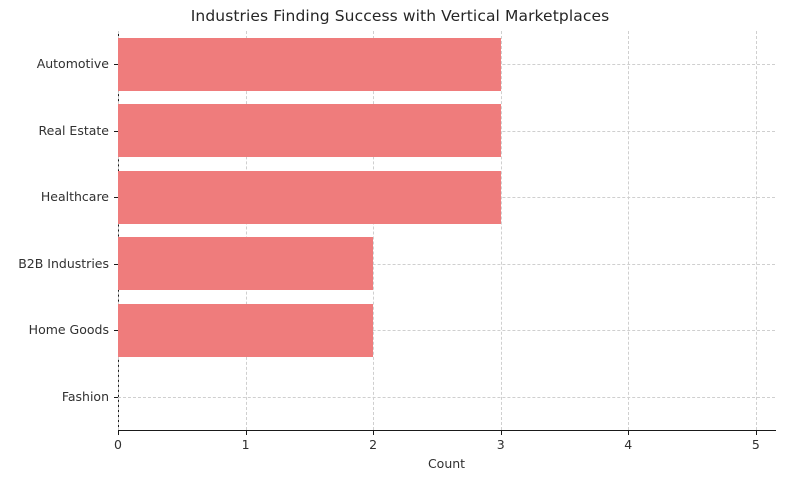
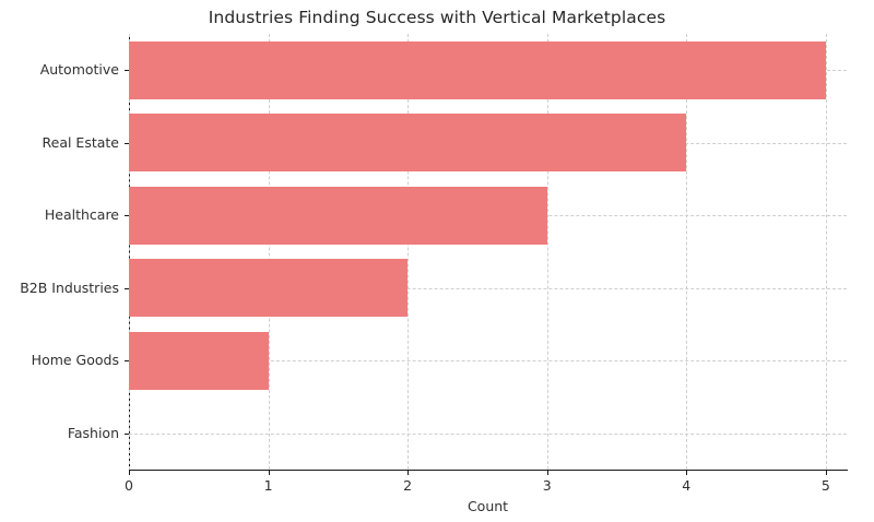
Automotive: 3 -> 5
Real Estate: 3 -> 4
Home Goods: 2 -> 1
